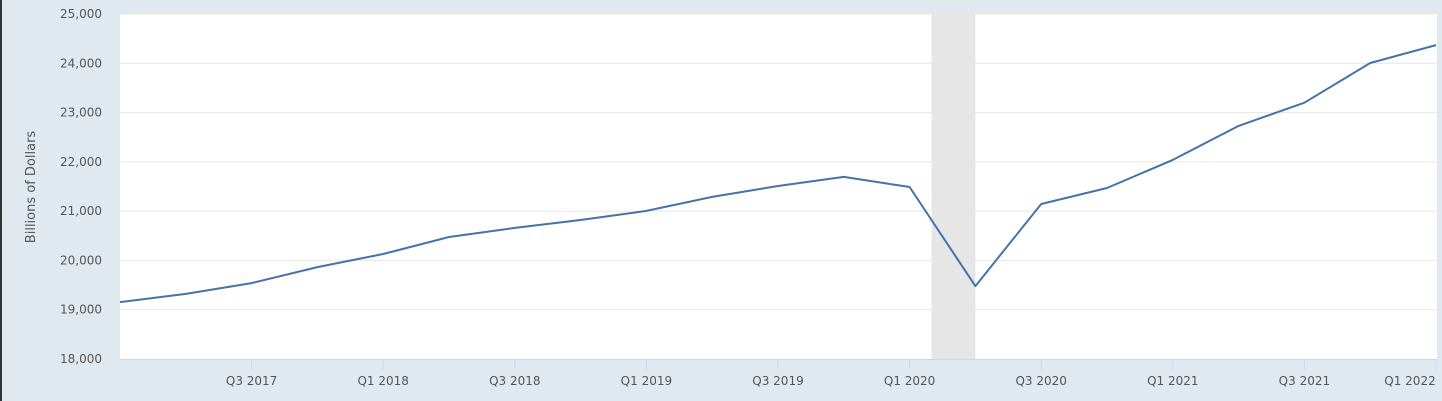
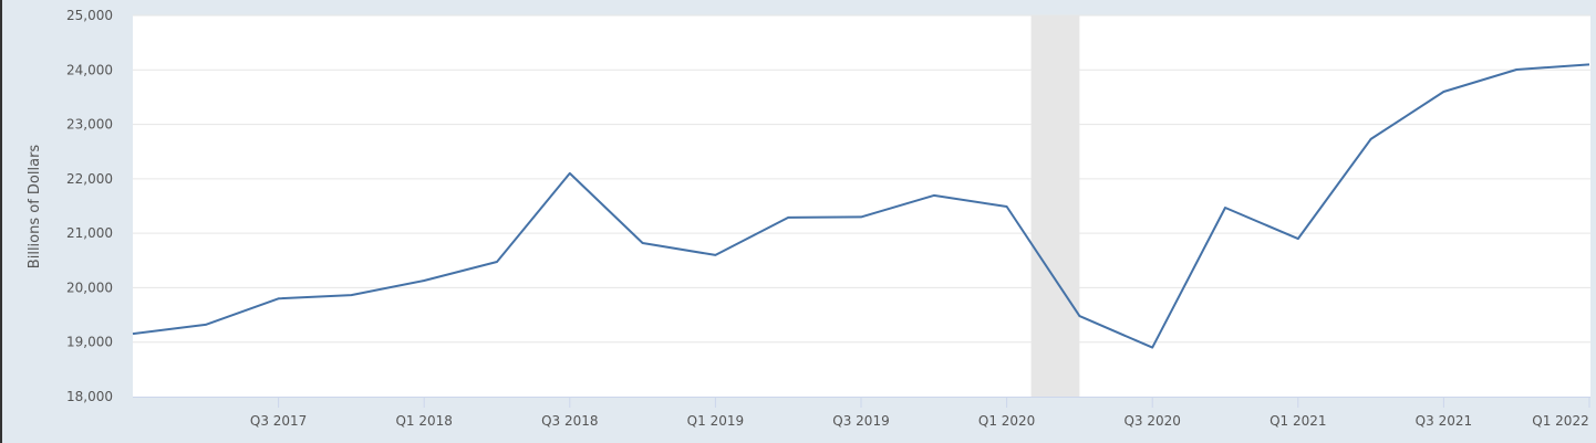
Q3 2017: 19500 -> 19800
Q3 2018: 20700 -> 22100
Q1 2019: 21000 -> 20600
Q3 2019: 21500 -> 21300
Q3 2020: 21100 -> 18900
Q1 2021: 22000 -> 20900
Q3 2021: 23200 -> 23600
Q1 2022: 24400 -> 24100
